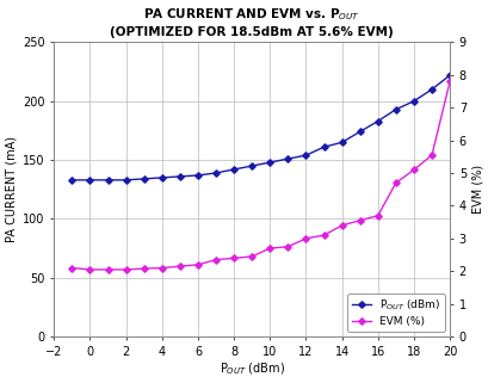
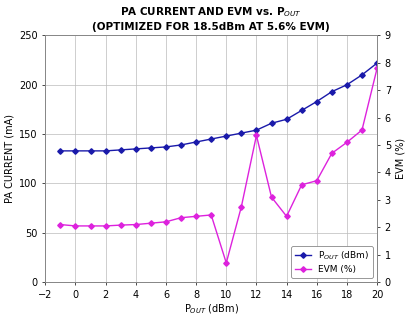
EVM (%)/10: 2.70 -> 0.70
EVM (%)/12: 3.00 -> 5.35
EVM (%)/14: 3.40 -> 2.40
